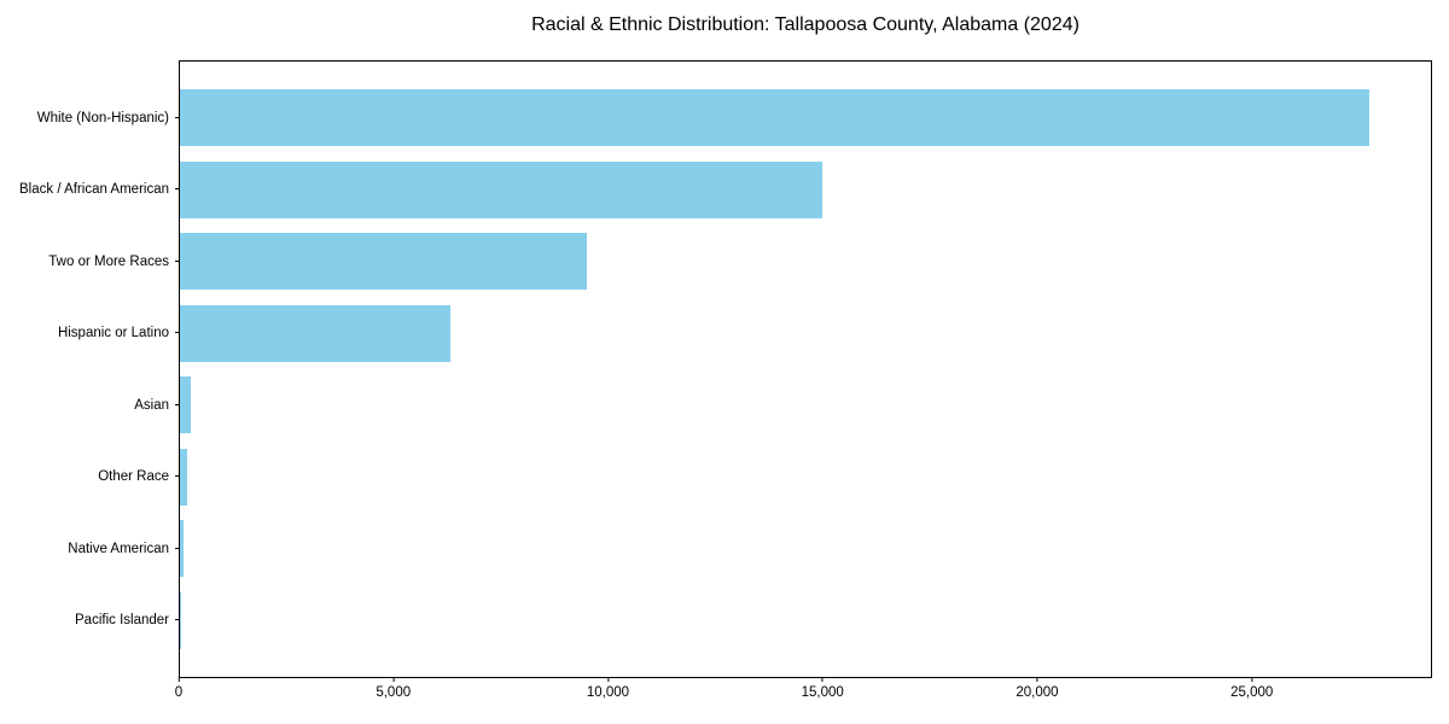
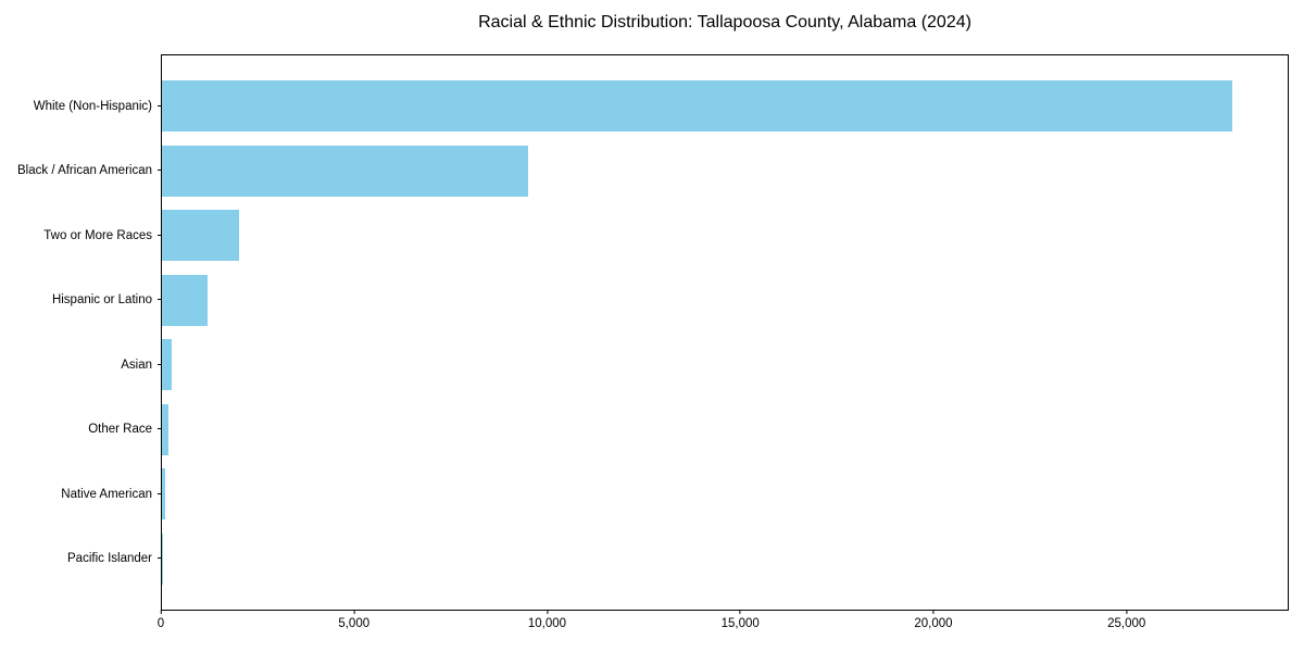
Black / African American: 15000 -> 9500
Two or More Races: 9500 -> 2000
Hispanic or Latino: 6300 -> 1200
